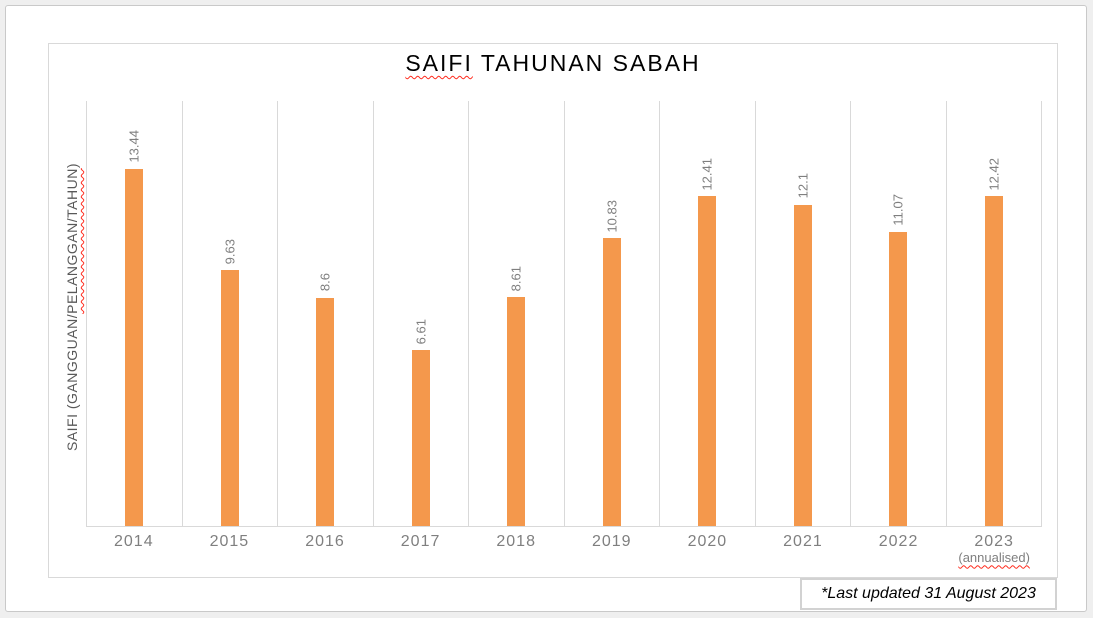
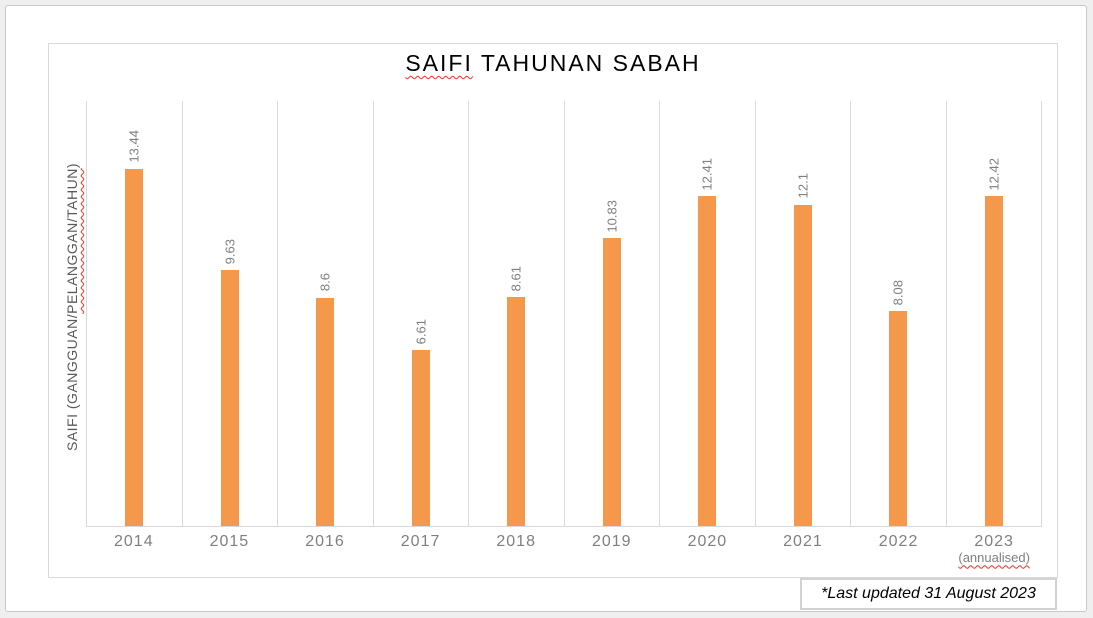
2022: 11.07 -> 8.08
